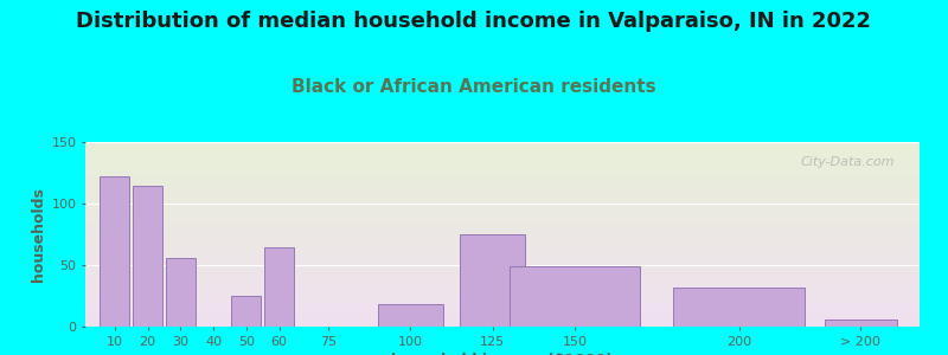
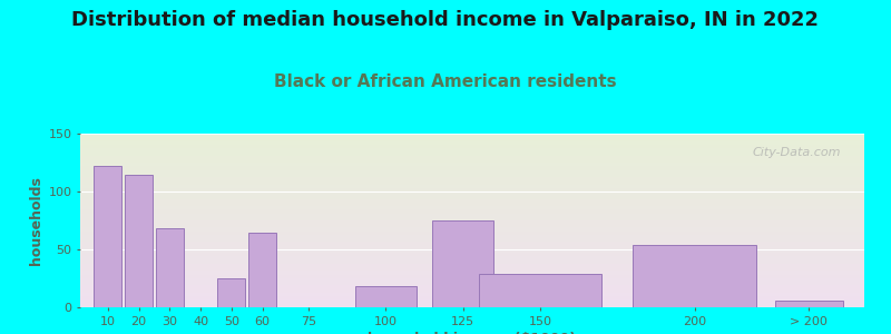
30: 56 -> 68
150: 49 -> 29
200: 32 -> 54
